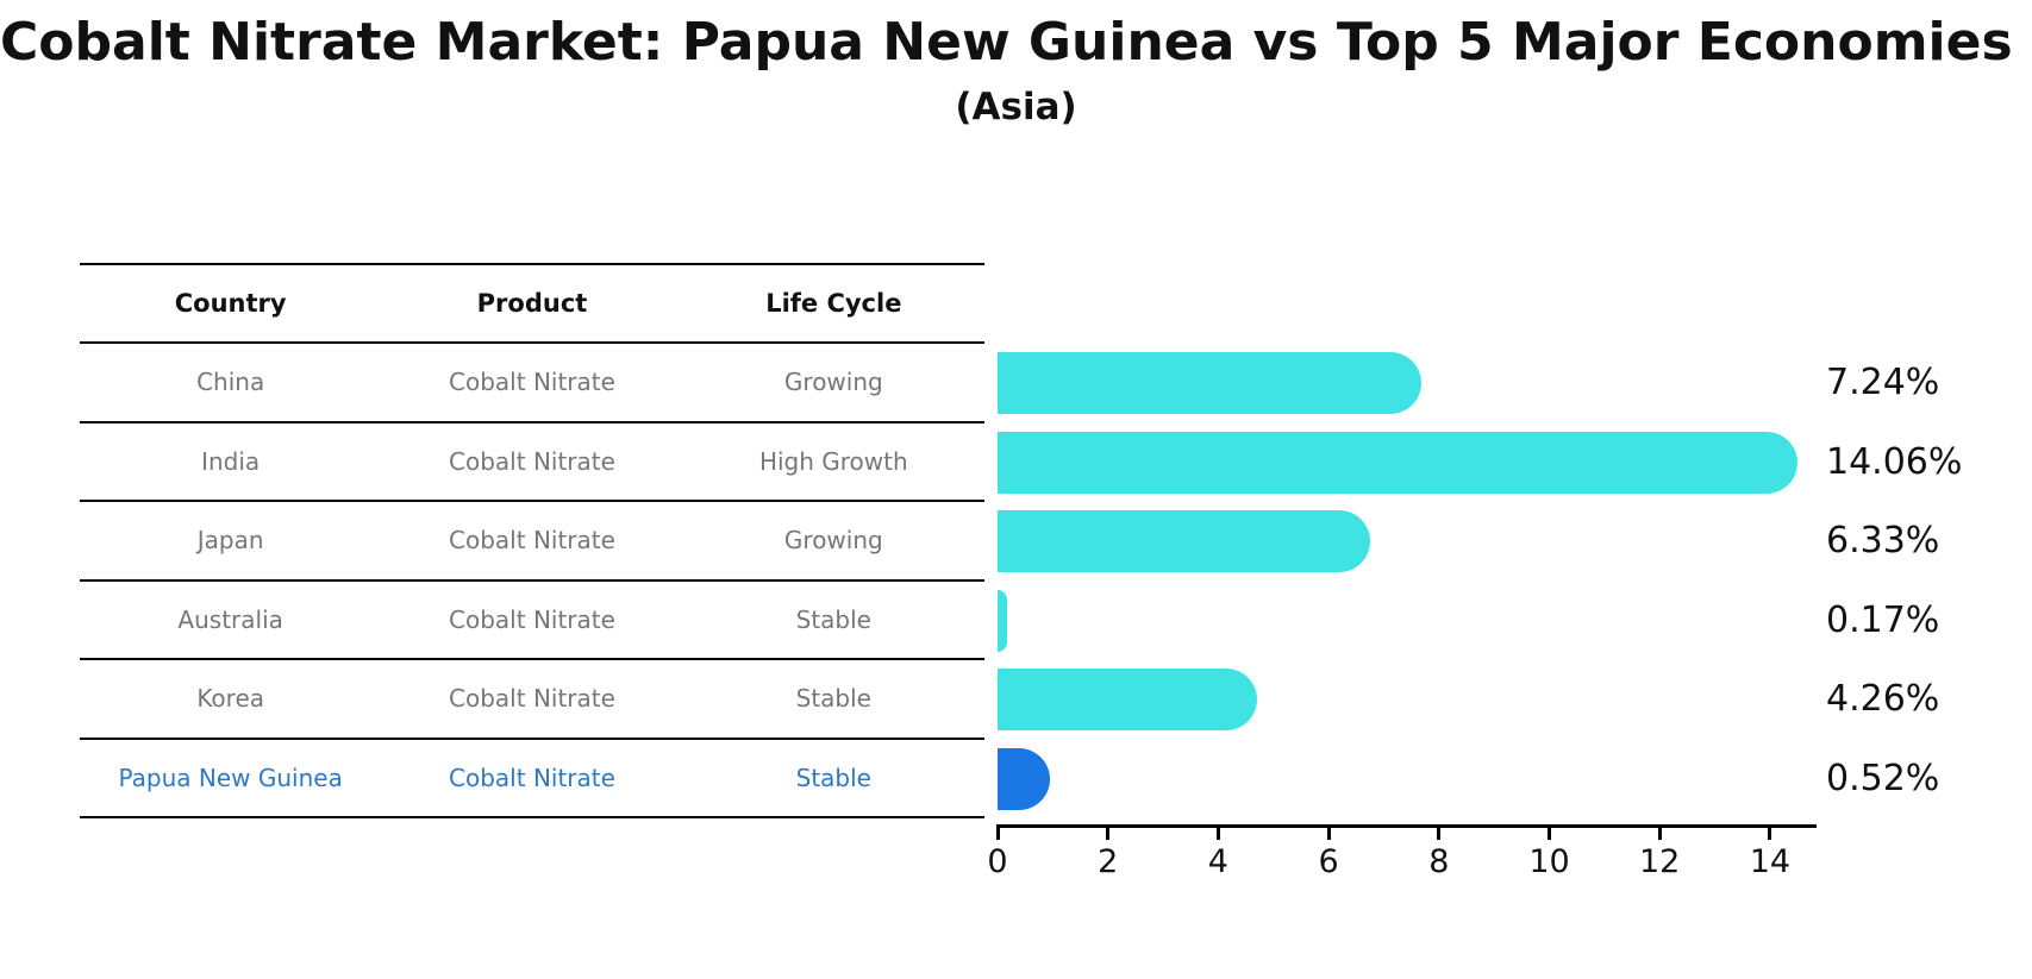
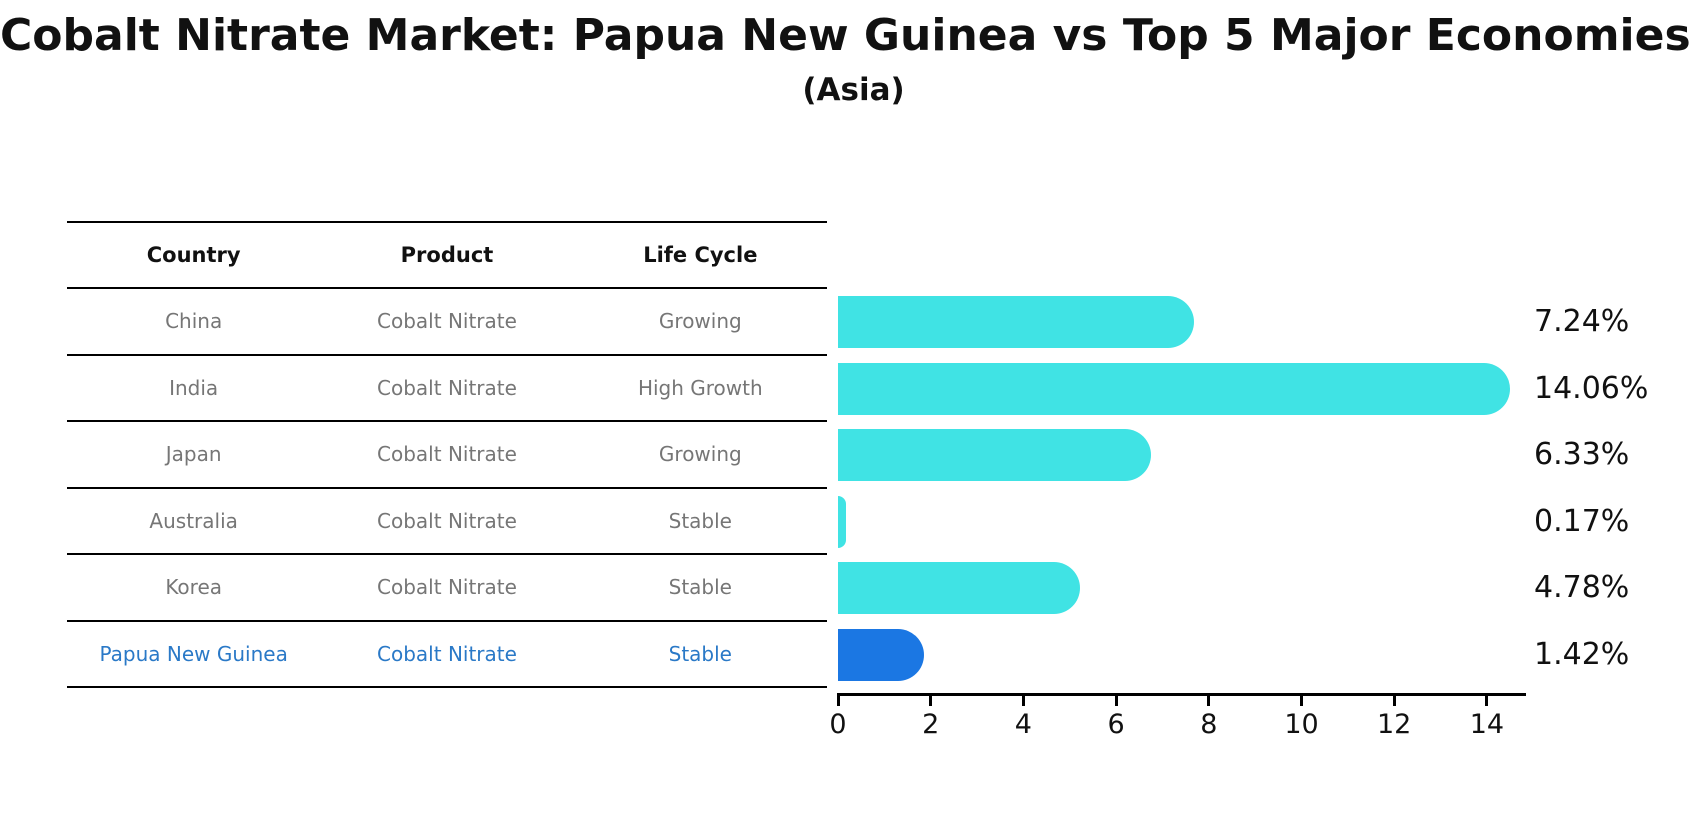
Korea: 4.26% -> 4.78%
Papua New Guinea: 0.52% -> 1.42%
